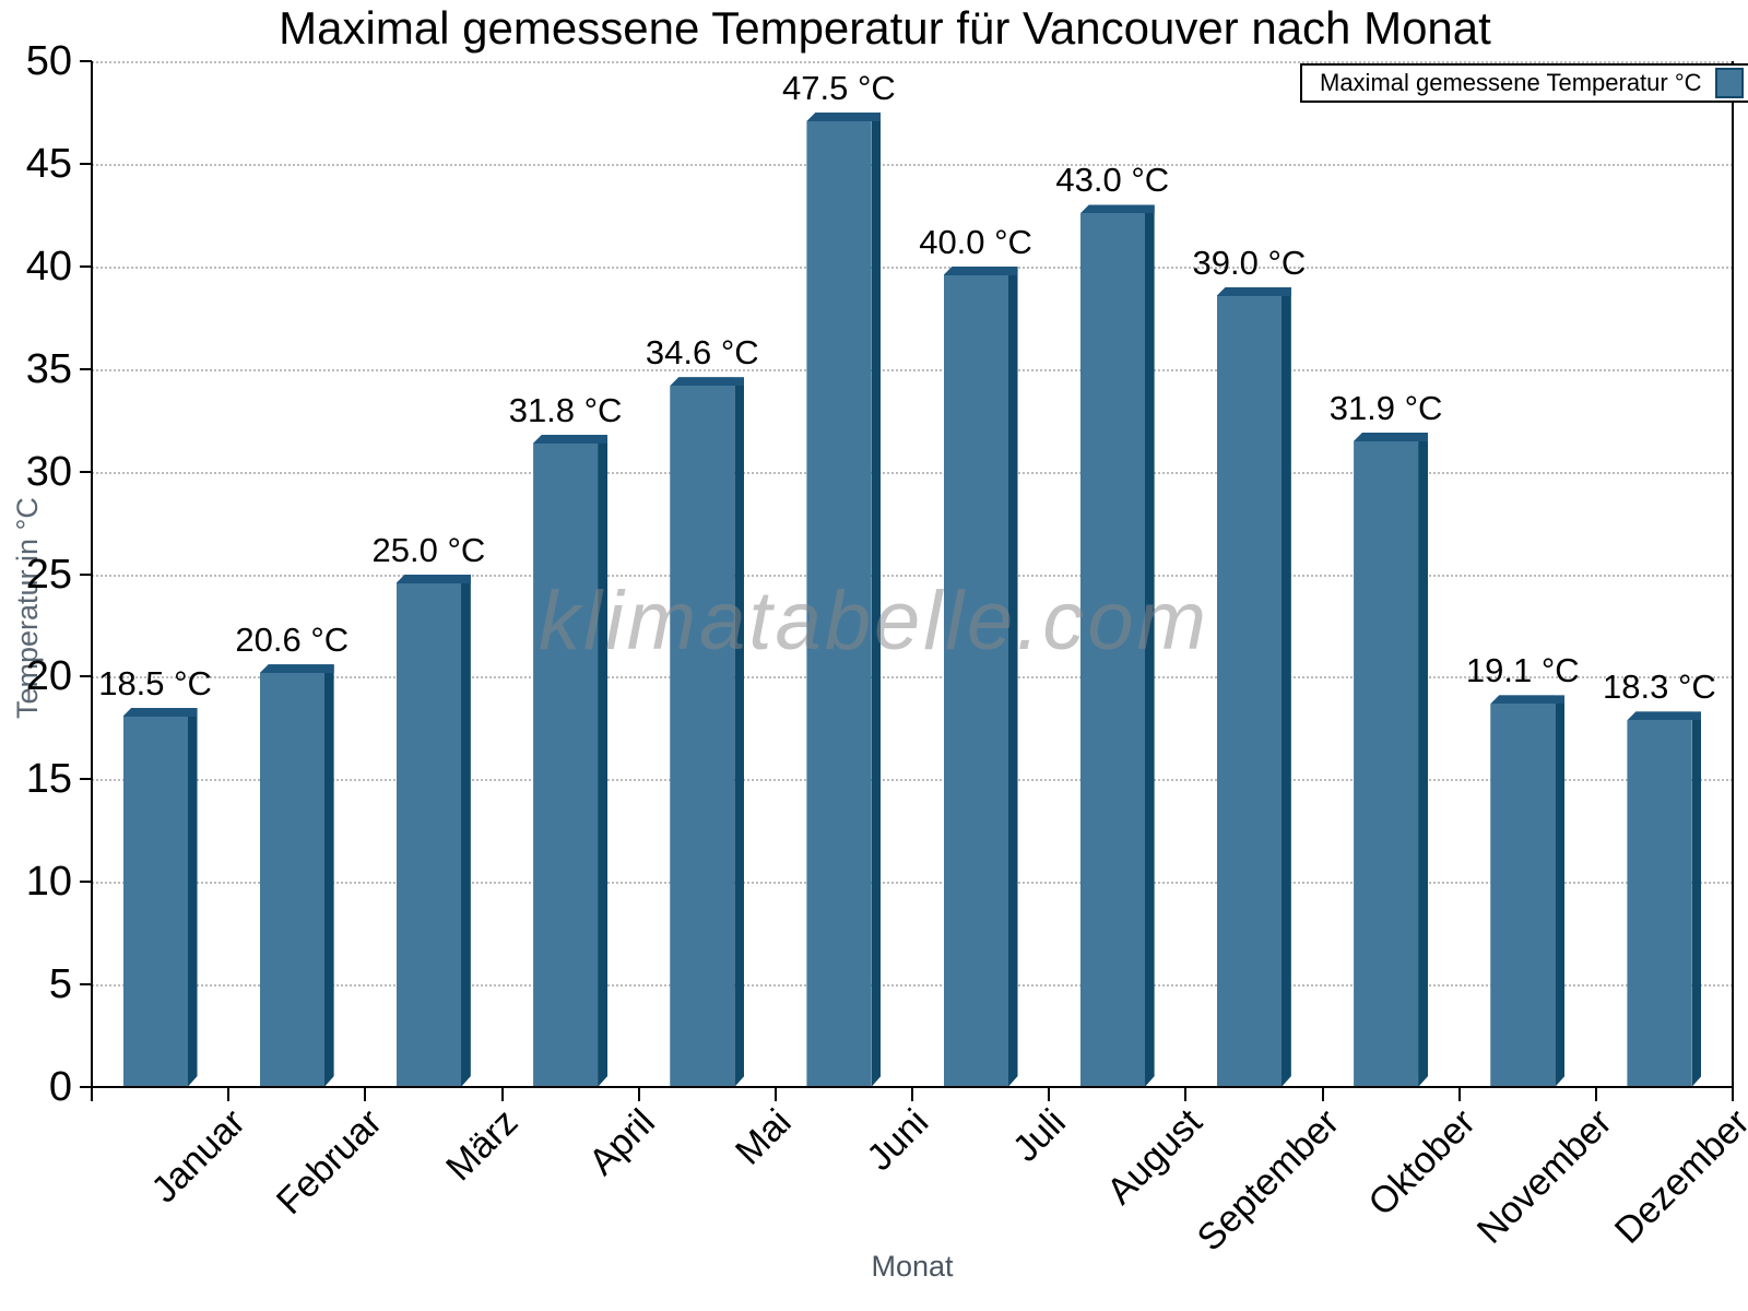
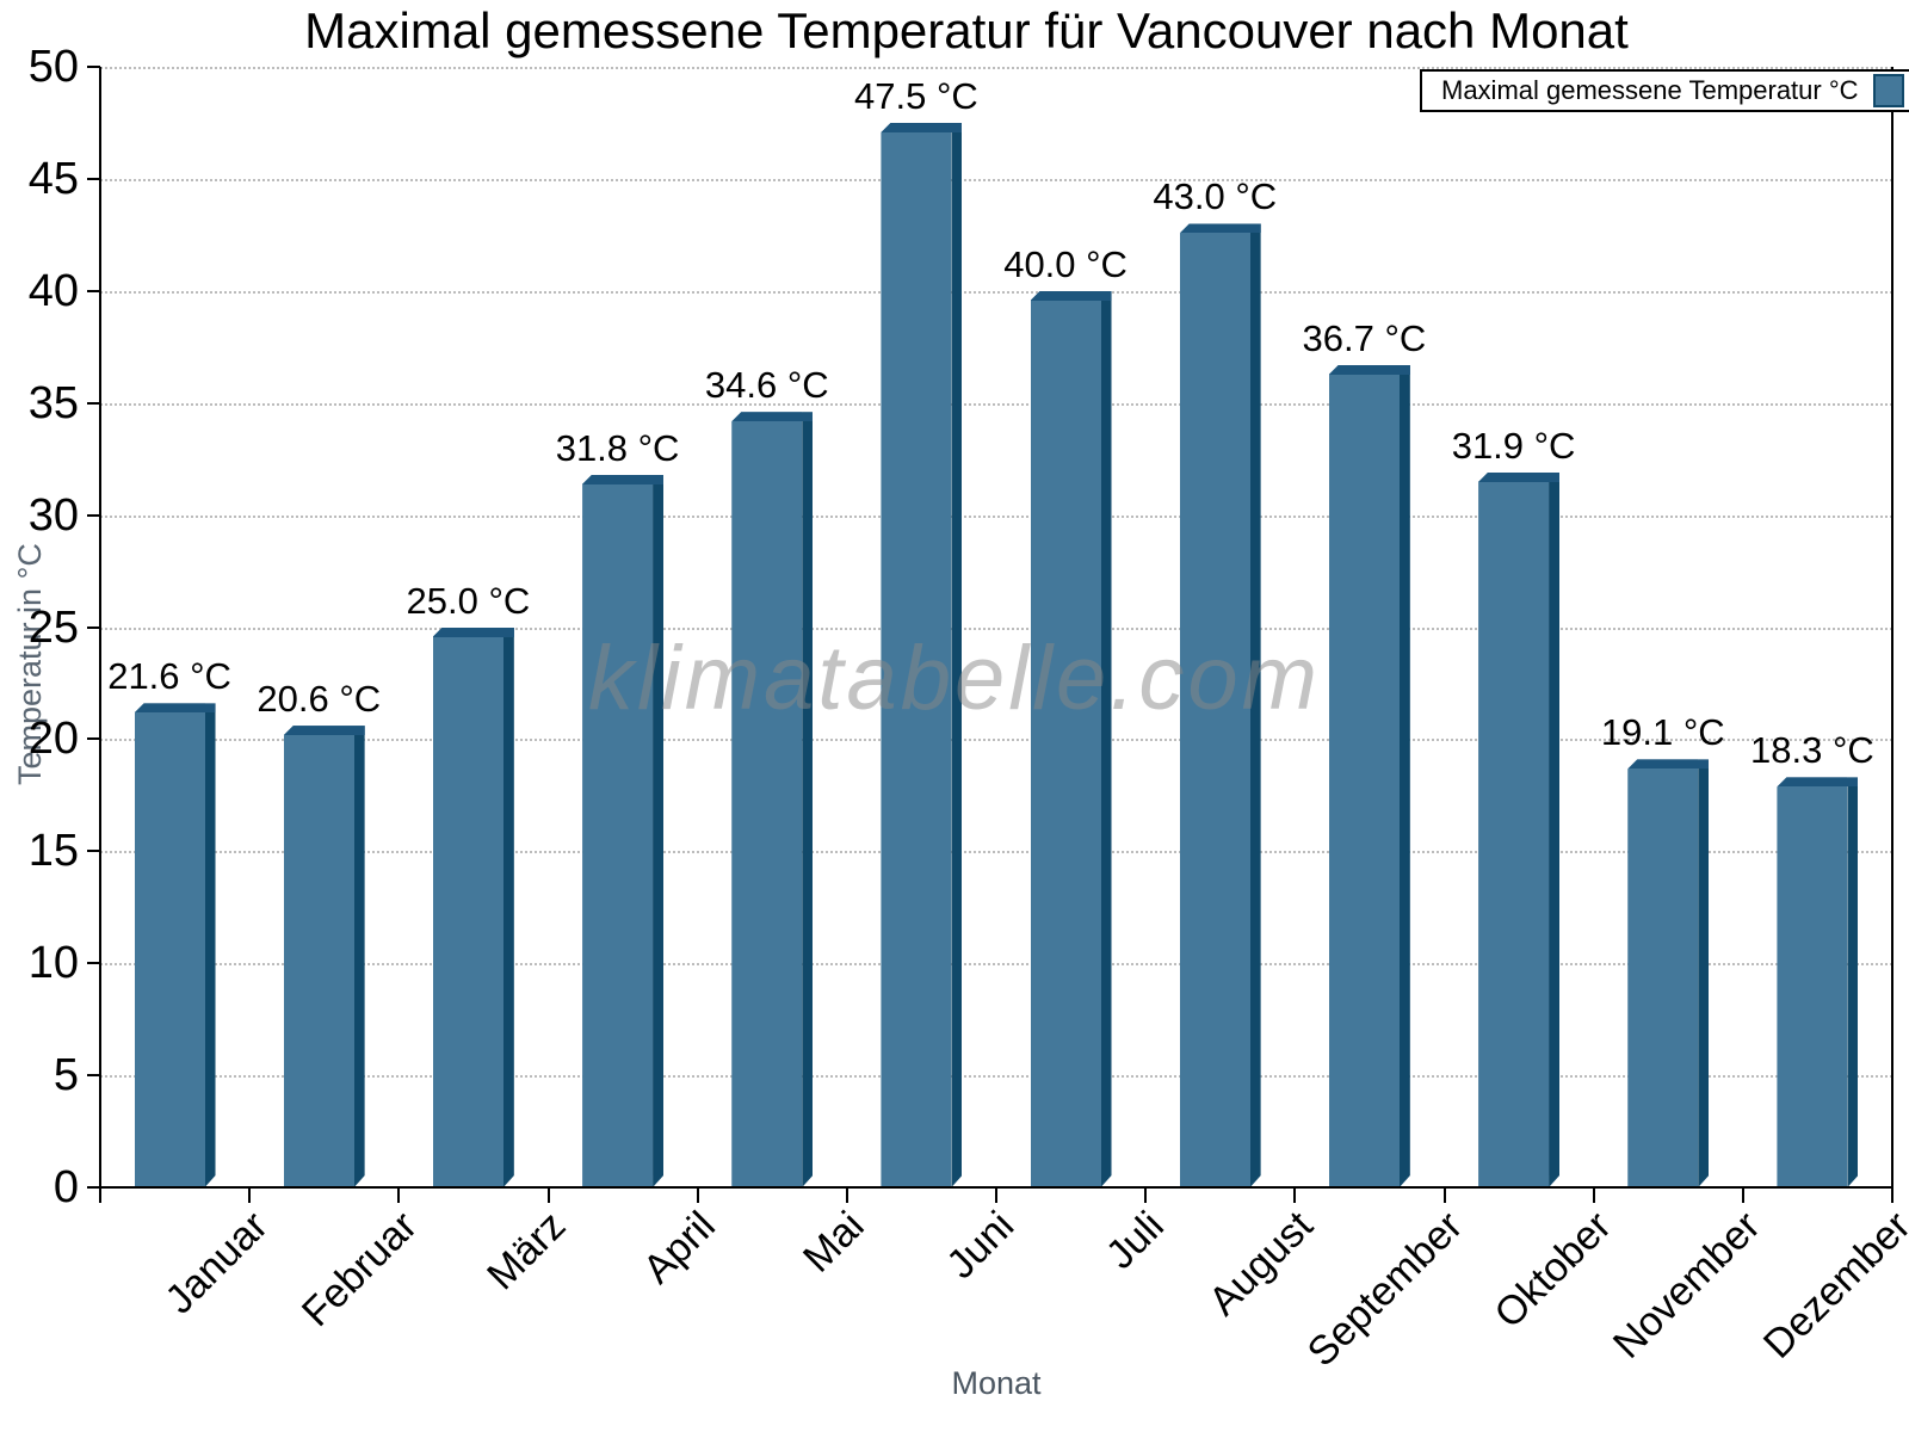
Januar: 18.5 -> 21.6
September: 39.0 -> 36.7
